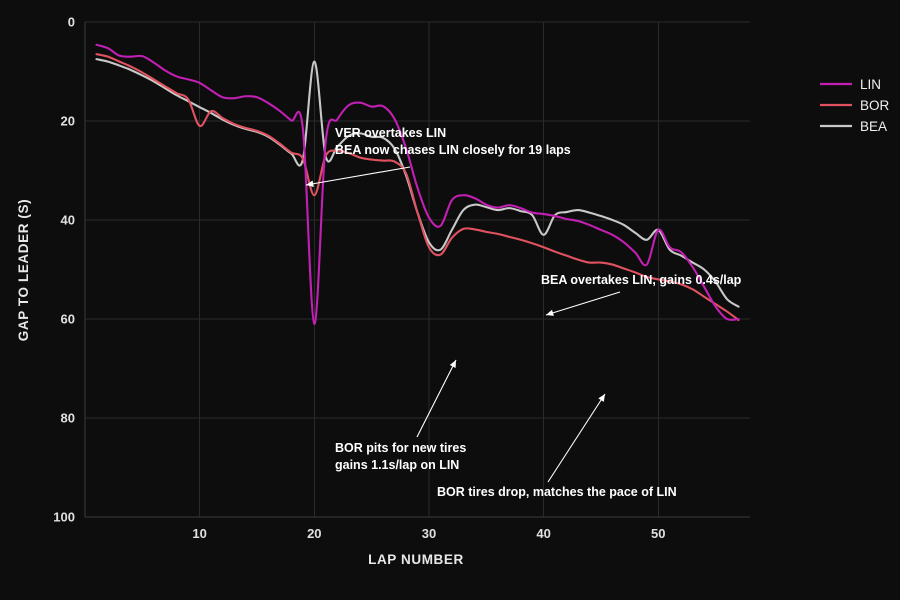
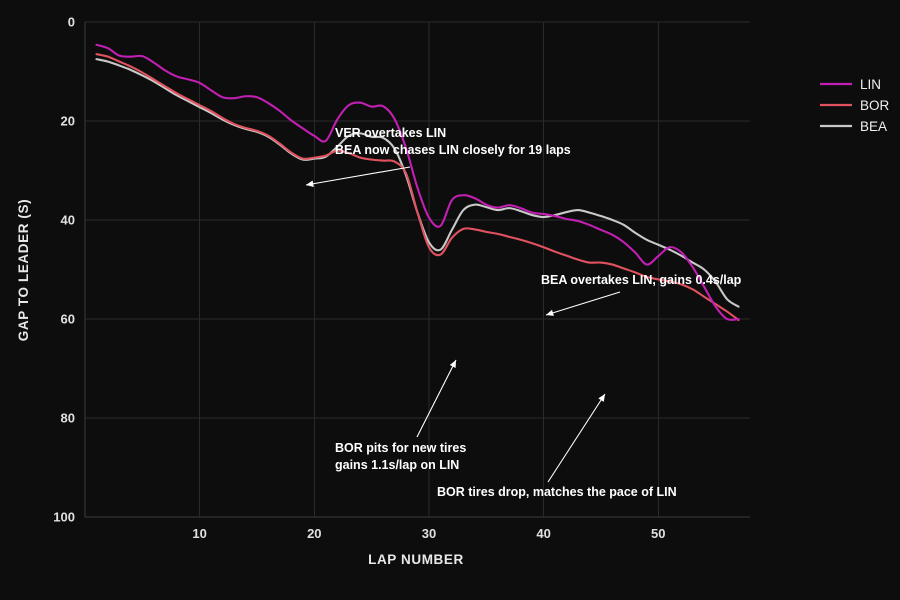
BOR/10: 21 -> 17
LIN/20: 61 -> 23
BOR/20: 35 -> 27
BEA/20: 8 -> 28
BEA/40: 43 -> 39
LIN/50: 42 -> 47
BEA/50: 42 -> 45
